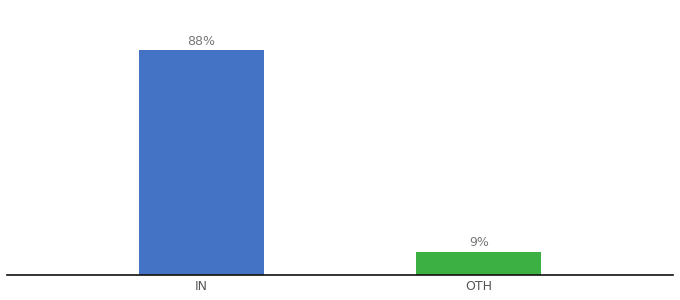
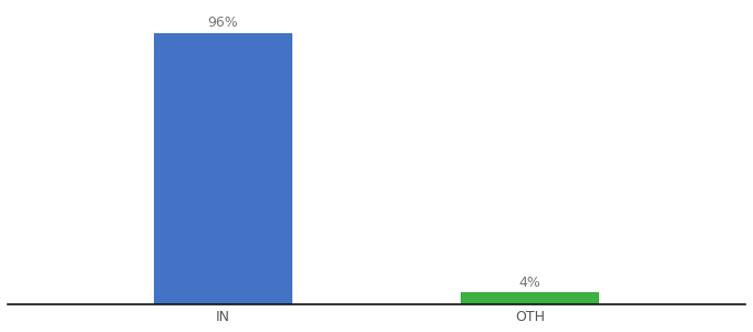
IN: 88% -> 96%
OTH: 9% -> 4%
